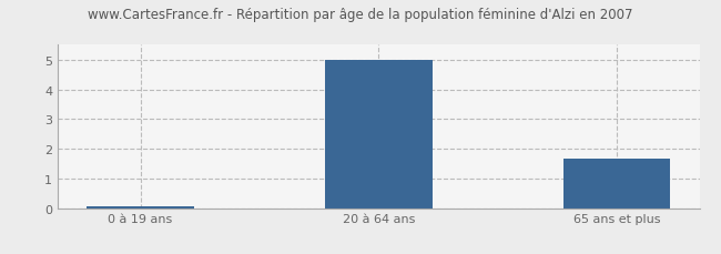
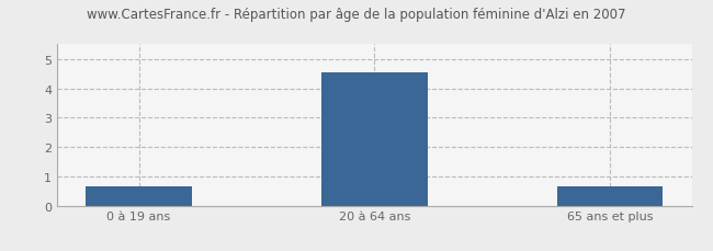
0 à 19 ans: 0.05 -> 0.65
20 à 64 ans: 5.00 -> 4.55
65 ans et plus: 1.65 -> 0.65
